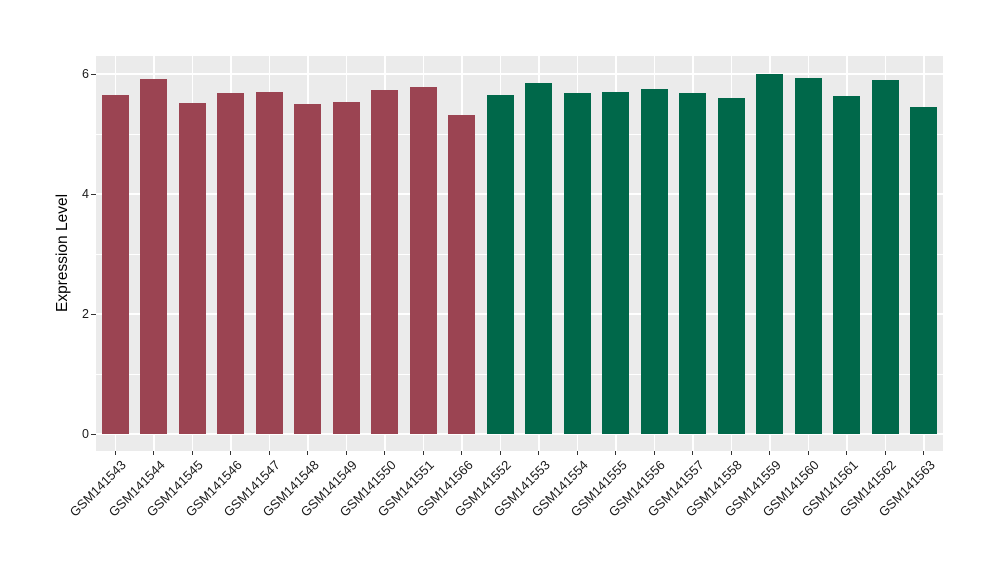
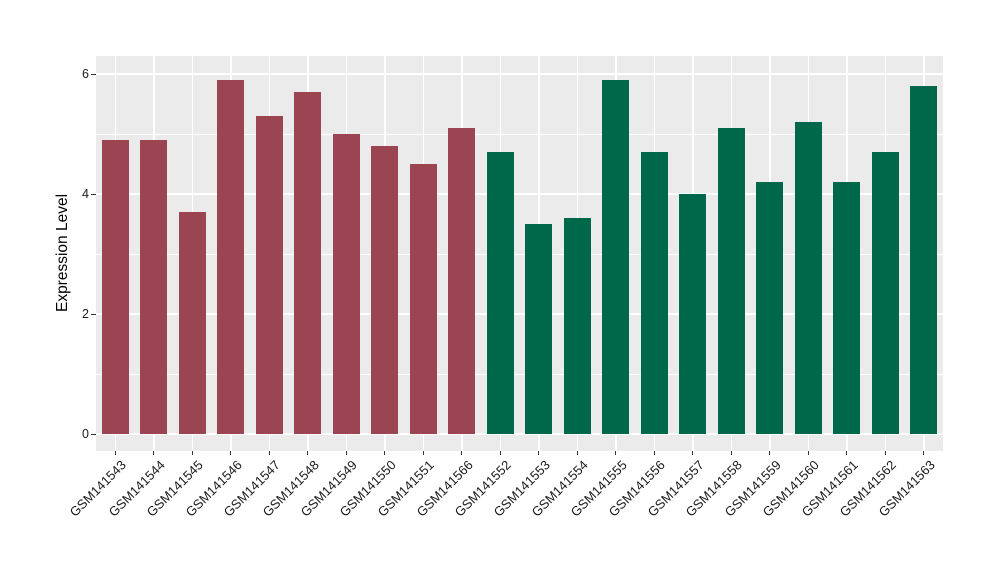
GSM141543: 5.7 -> 4.9
GSM141544: 5.9 -> 4.9
GSM141545: 5.5 -> 3.7
GSM141546: 5.7 -> 5.9
GSM141547: 5.7 -> 5.3
GSM141548: 5.5 -> 5.7
GSM141549: 5.5 -> 5.0
GSM141550: 5.7 -> 4.8
GSM141551: 5.8 -> 4.5
GSM141566: 5.3 -> 5.1
GSM141552: 5.7 -> 4.7
GSM141553: 5.9 -> 3.5
GSM141554: 5.7 -> 3.6
GSM141555: 5.7 -> 5.9
GSM141556: 5.8 -> 4.7
GSM141557: 5.7 -> 4.0
GSM141558: 5.6 -> 5.1
GSM141559: 6.0 -> 4.2
GSM141560: 5.9 -> 5.2
GSM141561: 5.6 -> 4.2
GSM141562: 5.9 -> 4.7
GSM141563: 5.5 -> 5.8
